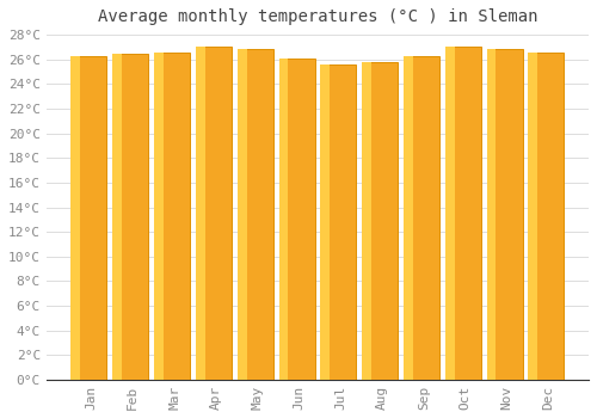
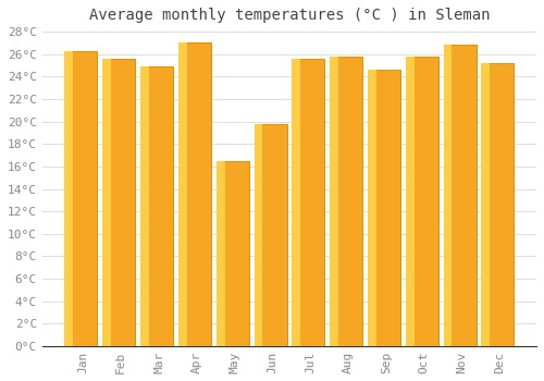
Feb: 26.5°C -> 25.6°C
Mar: 26.6°C -> 24.9°C
May: 26.8°C -> 16.5°C
Jun: 26.1°C -> 19.8°C
Sep: 26.3°C -> 24.6°C
Oct: 27.0°C -> 25.8°C
Dec: 26.6°C -> 25.2°C
